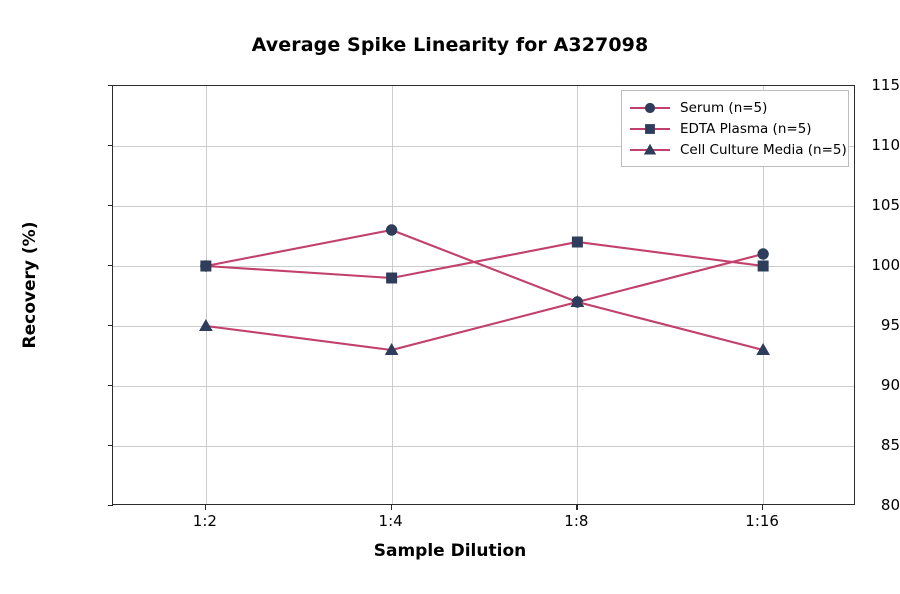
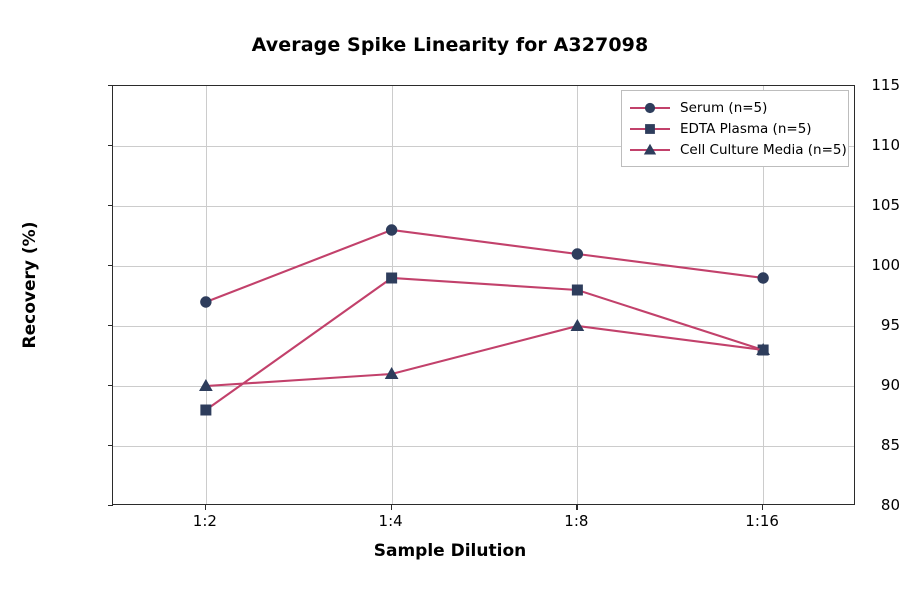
Serum (n=5)/1:2: 100 -> 97
EDTA Plasma (n=5)/1:2: 100 -> 88
Cell Culture Media (n=5)/1:2: 95 -> 90
Cell Culture Media (n=5)/1:4: 93 -> 91
Serum (n=5)/1:8: 97 -> 101
EDTA Plasma (n=5)/1:8: 102 -> 98
Cell Culture Media (n=5)/1:8: 97 -> 95
Serum (n=5)/1:16: 101 -> 99
EDTA Plasma (n=5)/1:16: 100 -> 93
